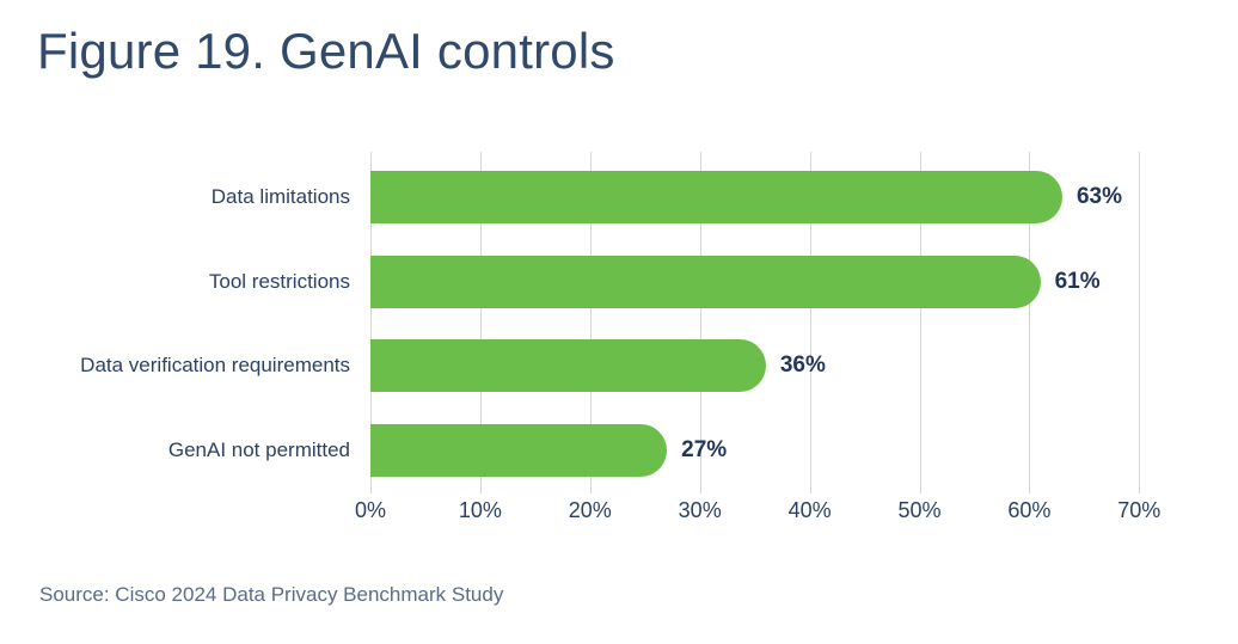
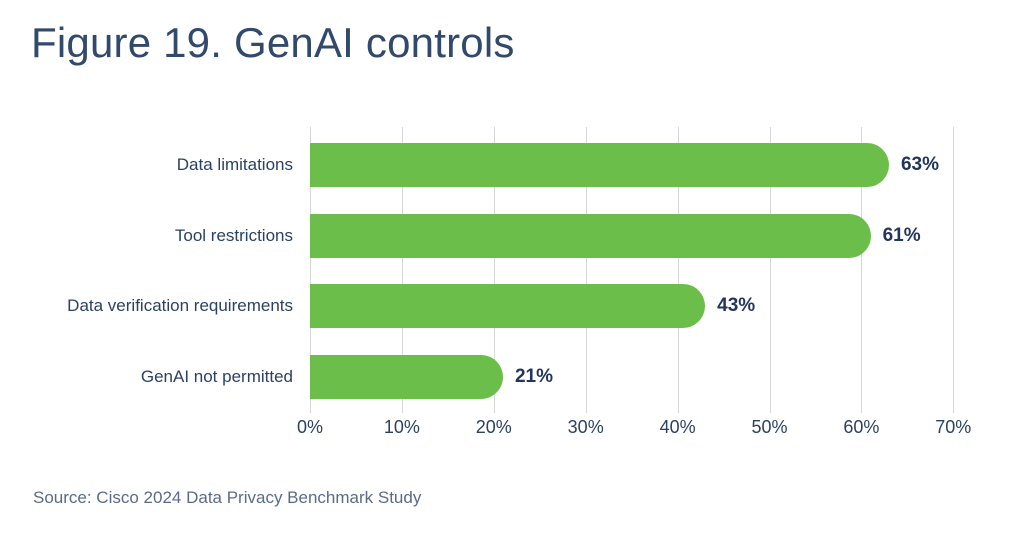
Data verification requirements: 36% -> 43%
GenAI not permitted: 27% -> 21%
